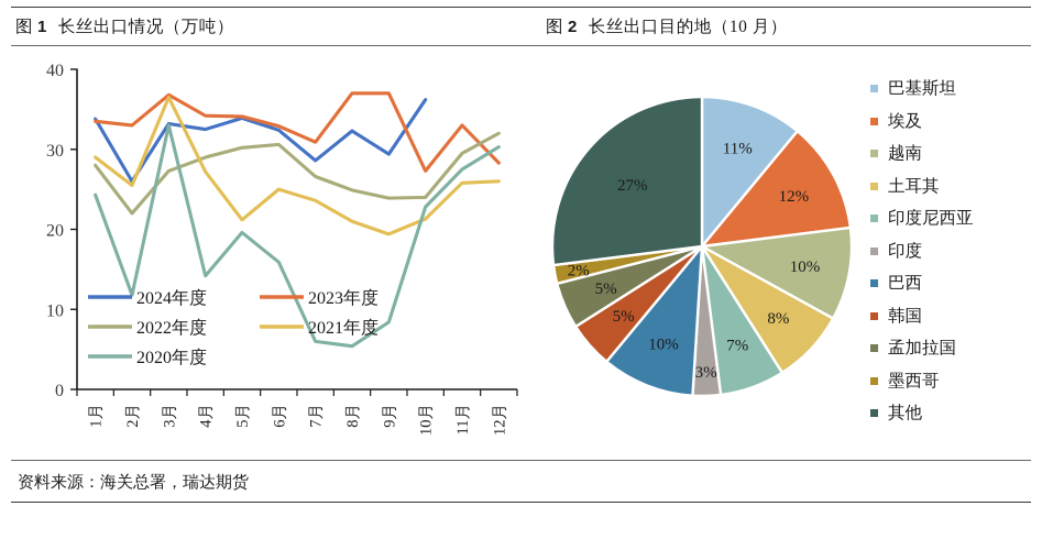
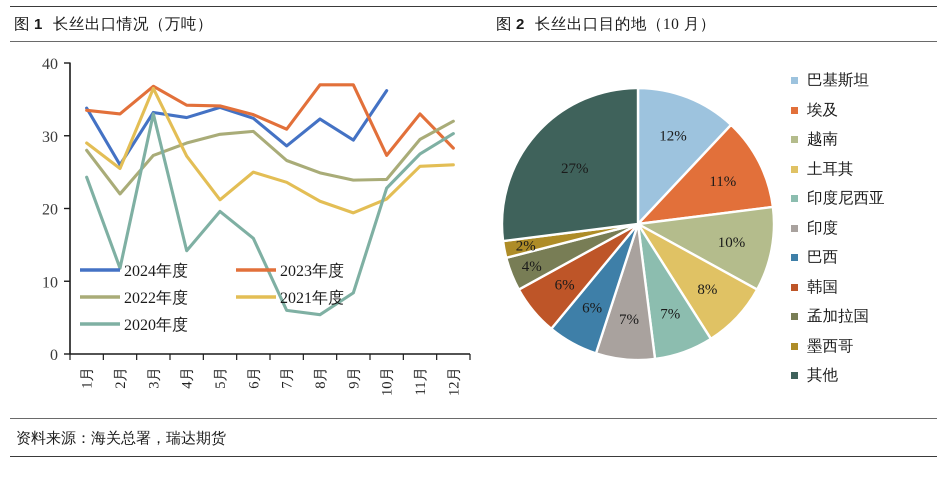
长丝出口目的地（10 月）/巴基斯坦: 11% -> 12%
长丝出口目的地（10 月）/埃及: 12% -> 11%
长丝出口目的地（10 月）/印度: 3% -> 7%
长丝出口目的地（10 月）/巴西: 10% -> 6%
长丝出口目的地（10 月）/韩国: 5% -> 6%
长丝出口目的地（10 月）/孟加拉国: 5% -> 4%
